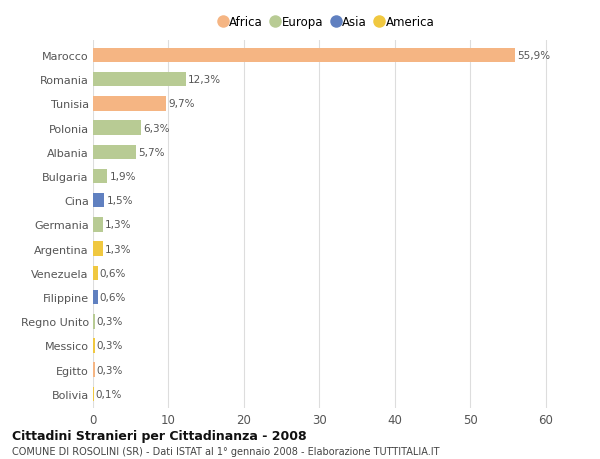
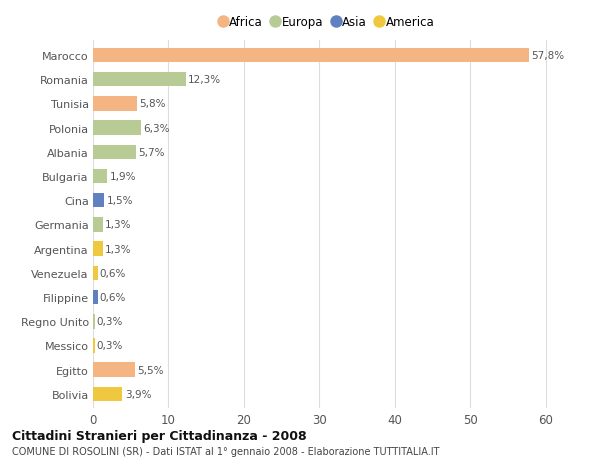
Marocco: 55,9% -> 57,8%
Tunisia: 9,7% -> 5,8%
Egitto: 0,3% -> 5,5%
Bolivia: 0,1% -> 3,9%
